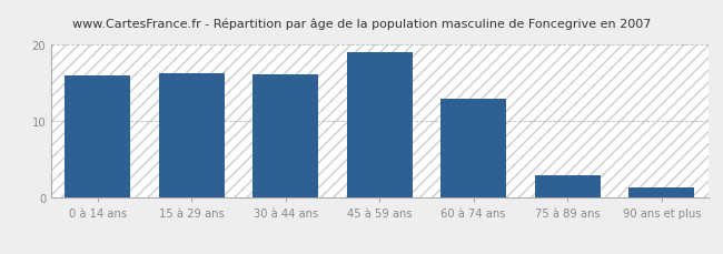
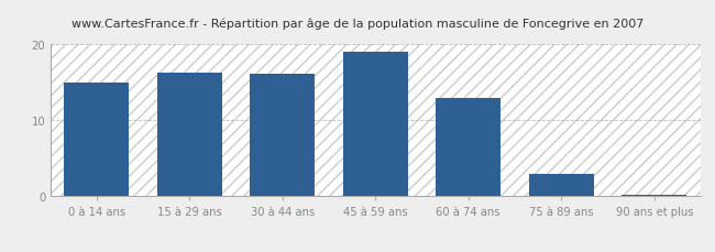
0 à 14 ans: 16.0 -> 15.0
90 ans et plus: 1.4 -> 0.2
